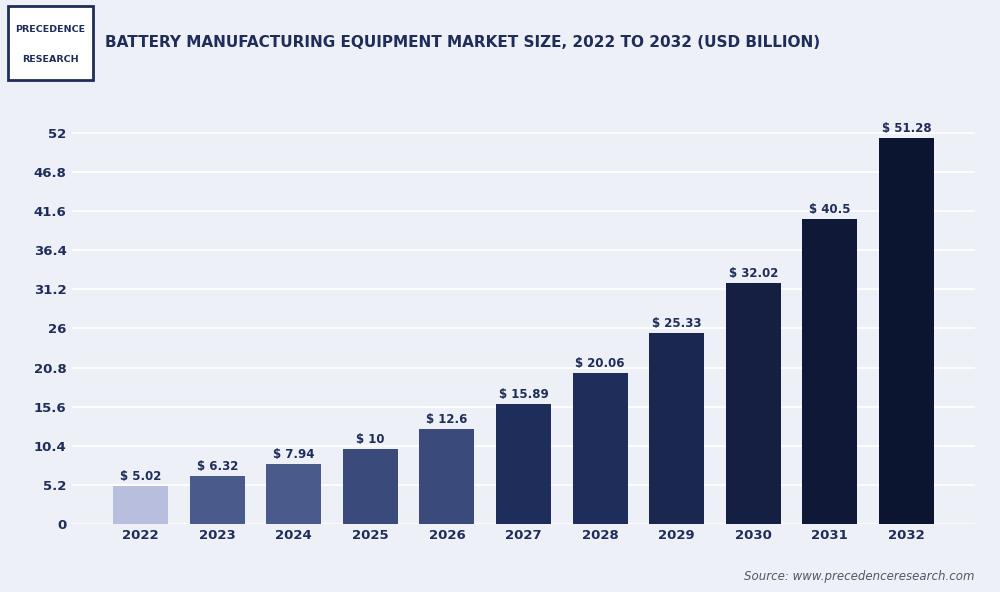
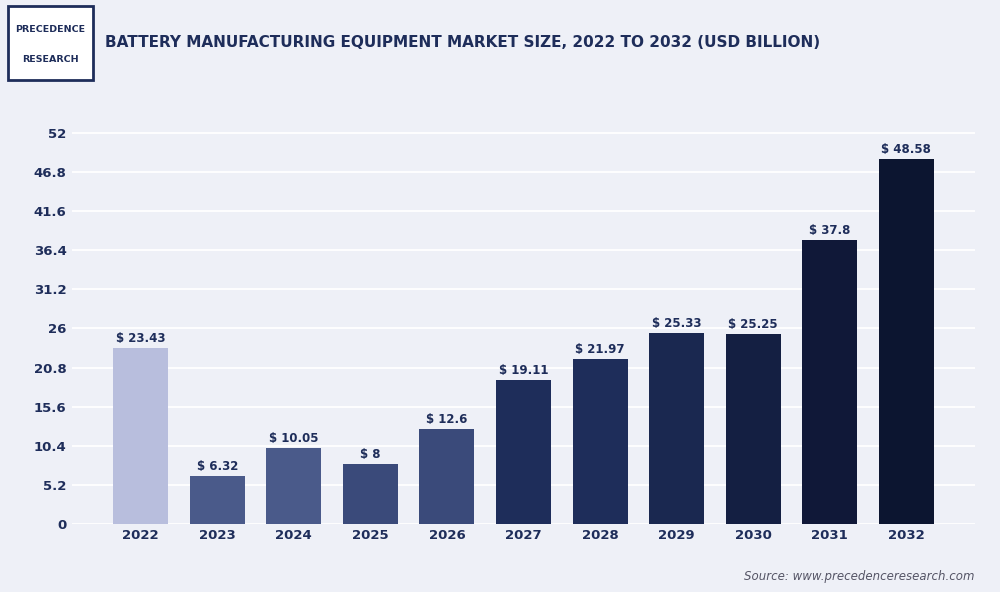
2022: 5.02 -> 23.43
2024: 7.94 -> 10.05
2025: 10 -> 8
2027: 15.89 -> 19.11
2028: 20.06 -> 21.97
2030: 32.02 -> 25.25
2031: 40.5 -> 37.8
2032: 51.28 -> 48.58
